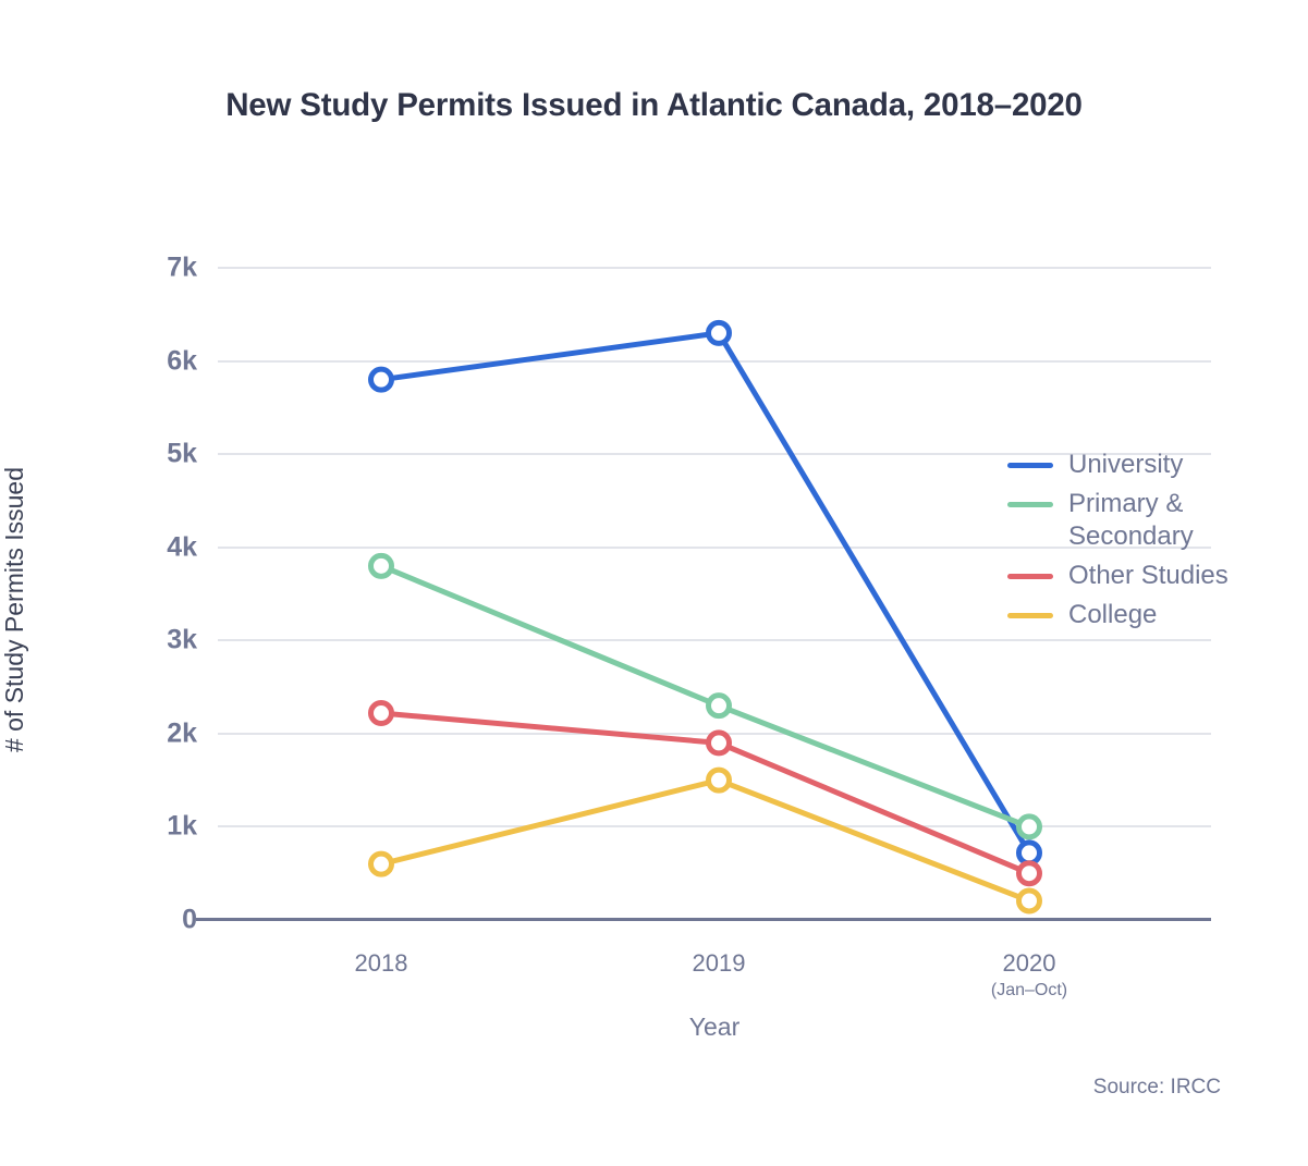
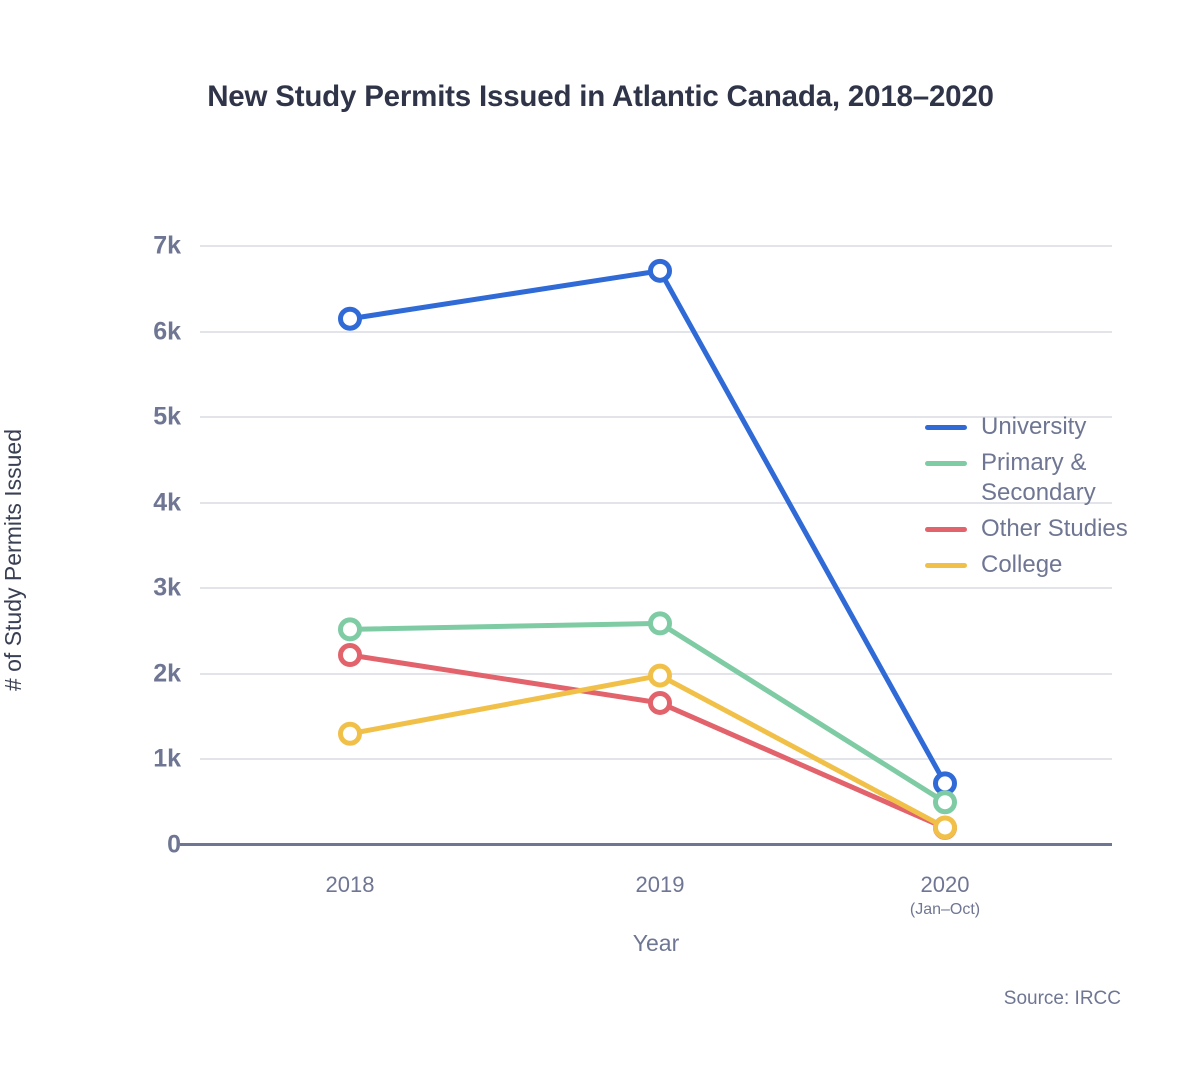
University/2018: 5.8k -> 6.2k
Primary & Secondary/2018: 3.8k -> 2.5k
College/2018: 0.6k -> 1.3k
University/2019: 6.3k -> 6.7k
Primary & Secondary/2019: 2.3k -> 2.6k
Other Studies/2019: 1.9k -> 1.7k
College/2019: 1.5k -> 2.0k
Primary & Secondary/2020: 1.0k -> 0.5k
Other Studies/2020: 0.5k -> 0.2k
